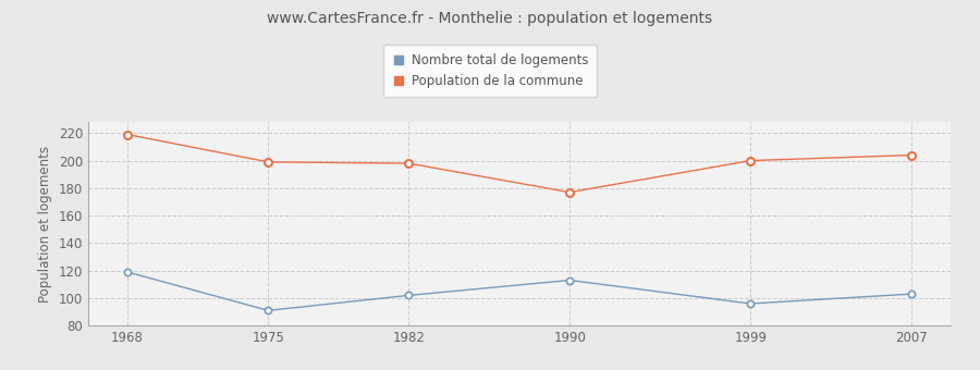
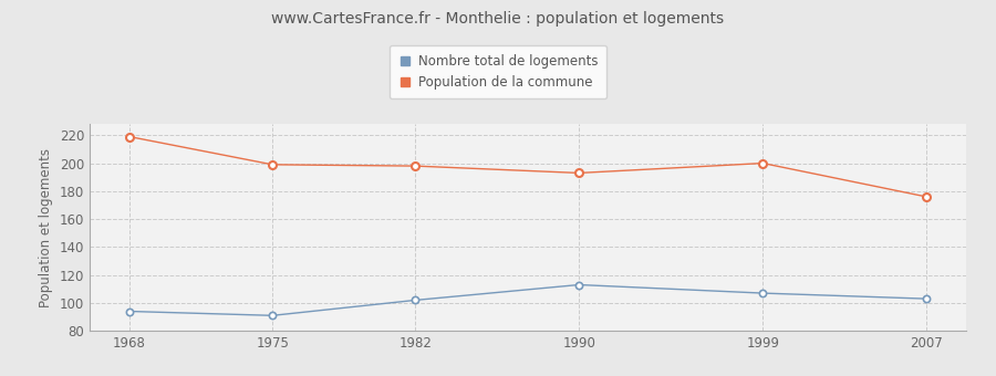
Nombre total de logements/1968: 119 -> 94
Population de la commune/1990: 177 -> 193
Nombre total de logements/1999: 96 -> 107
Population de la commune/2007: 204 -> 176
